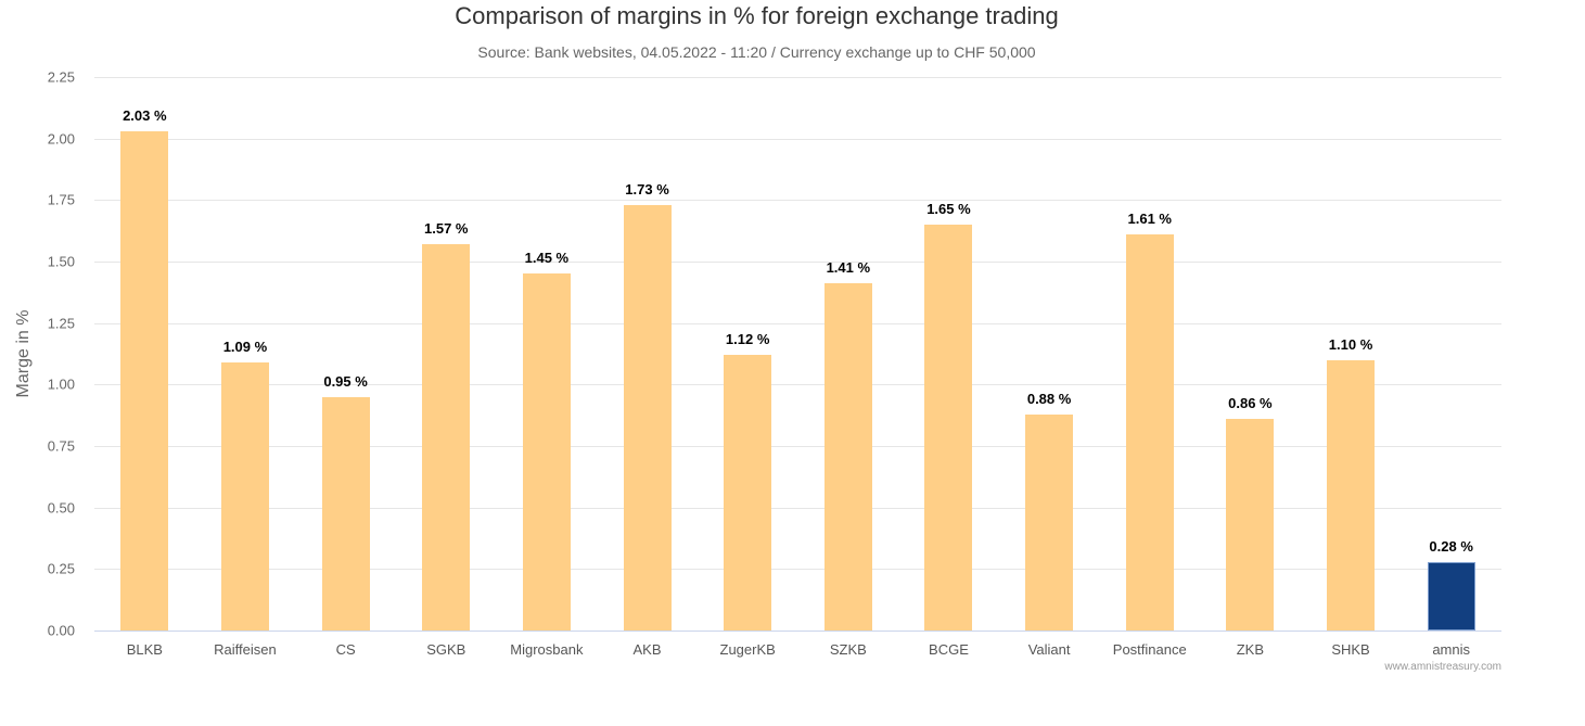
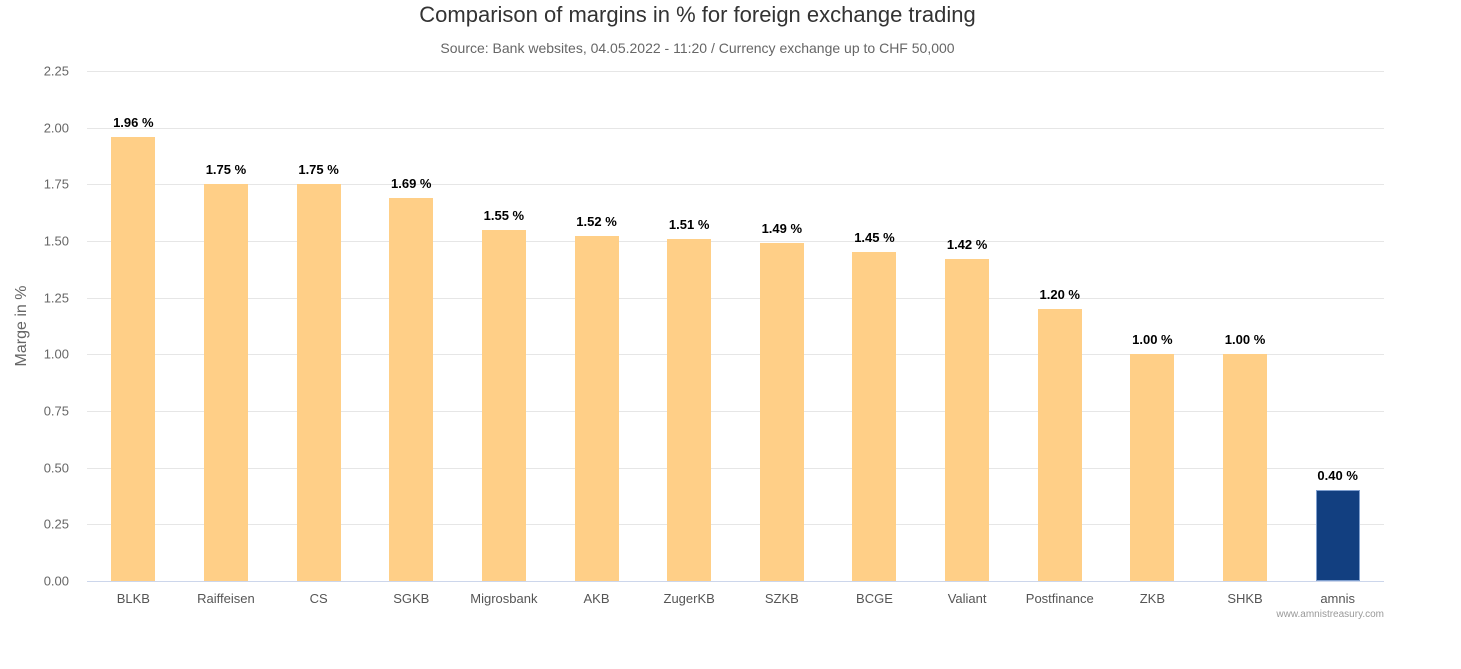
BLKB: 2.03 -> 1.96
Raiffeisen: 1.09 -> 1.75
CS: 0.95 -> 1.75
SGKB: 1.57 -> 1.69
Migrosbank: 1.45 -> 1.55
AKB: 1.73 -> 1.52
ZugerKB: 1.12 -> 1.51
SZKB: 1.41 -> 1.49
BCGE: 1.65 -> 1.45
Valiant: 0.88 -> 1.42
Postfinance: 1.61 -> 1.20
ZKB: 0.86 -> 1.00
SHKB: 1.10 -> 1.00
amnis: 0.28 -> 0.40
